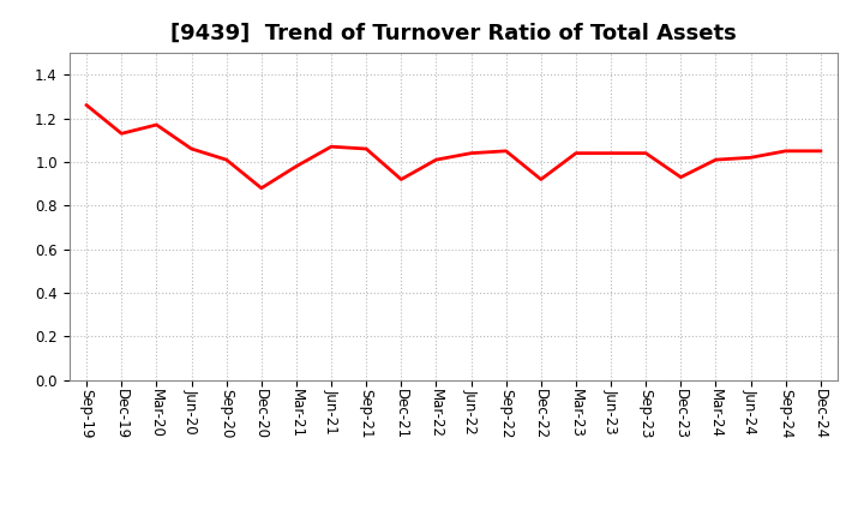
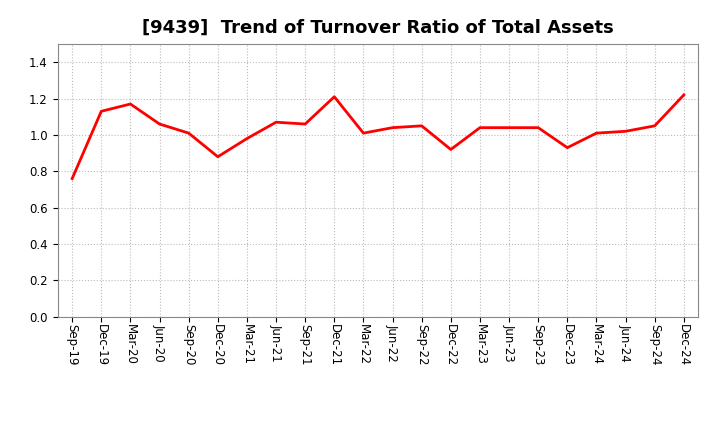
Sep-19: 1.26 -> 0.76
Dec-21: 0.92 -> 1.21
Dec-24: 1.05 -> 1.22
